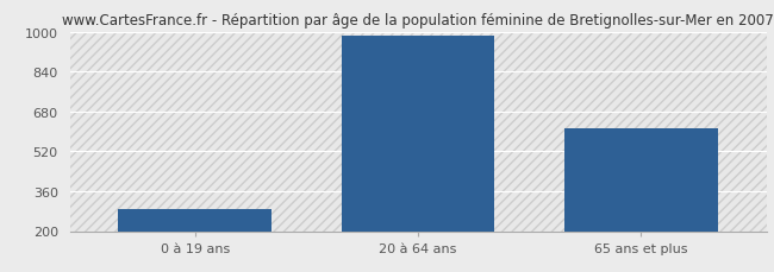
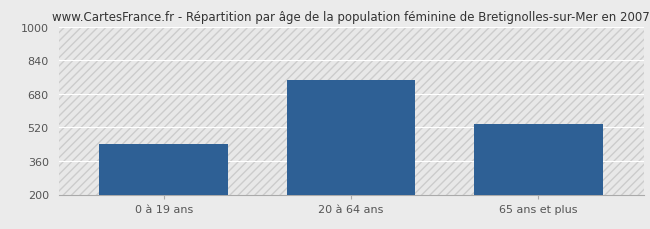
0 à 19 ans: 290 -> 440
20 à 64 ans: 985 -> 745
65 ans et plus: 610 -> 535
